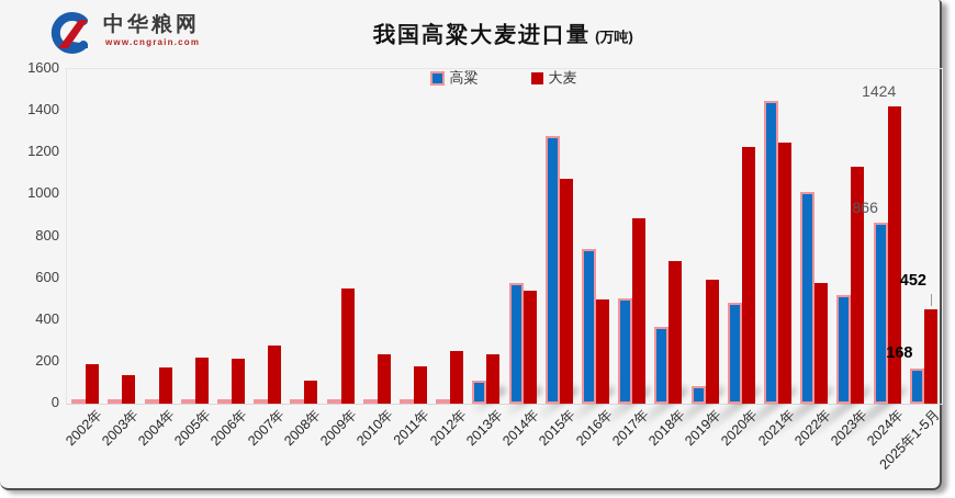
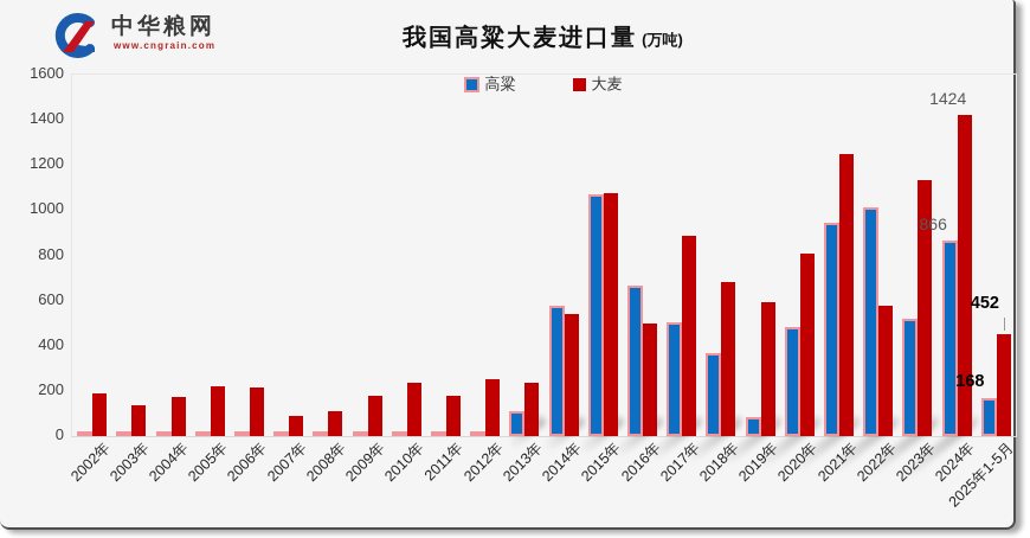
大麦/2007年: 280 -> 90
大麦/2009年: 550 -> 180
高粱/2015年: 1280 -> 1070
高粱/2016年: 740 -> 660
大麦/2020年: 1230 -> 810
高粱/2021年: 1450 -> 940
